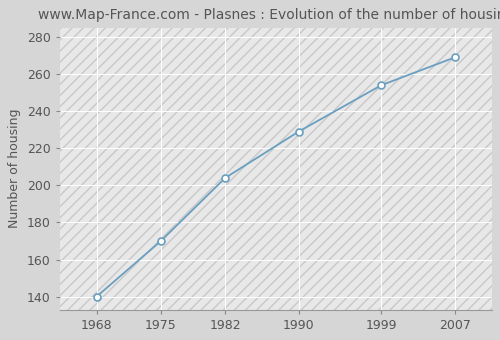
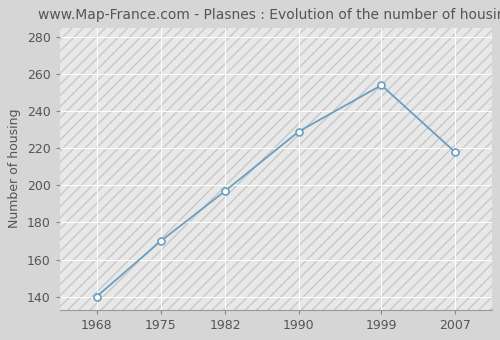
1982: 204 -> 197
2007: 269 -> 218
